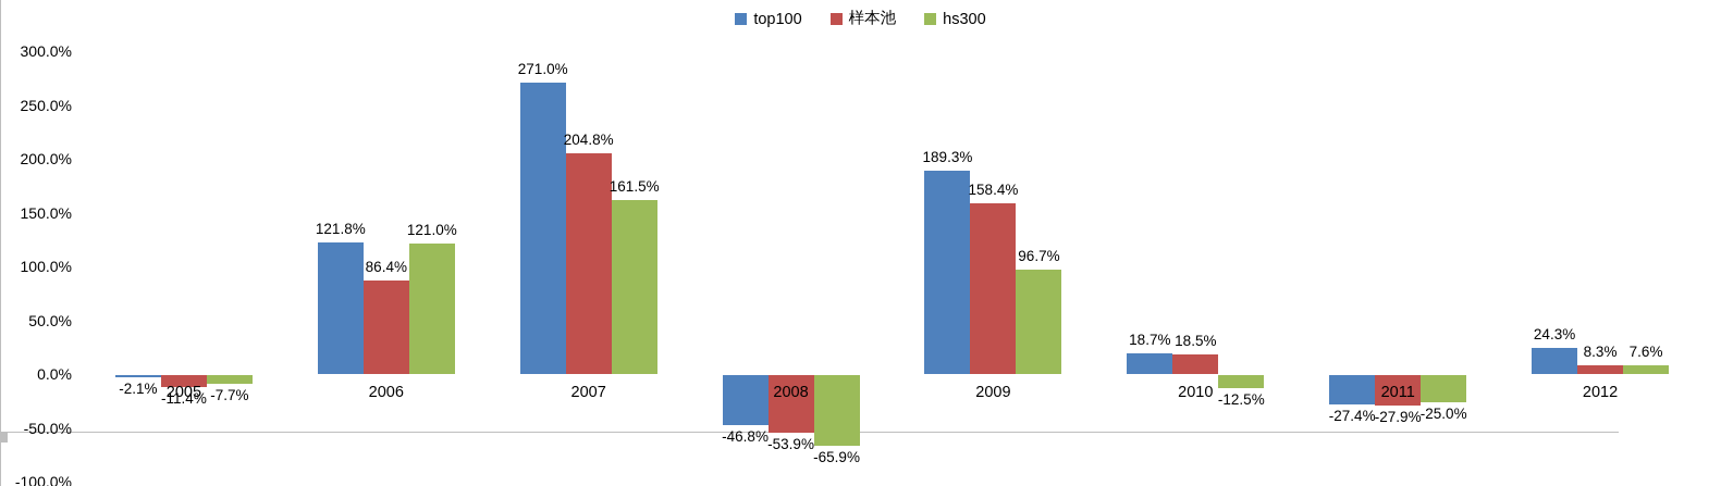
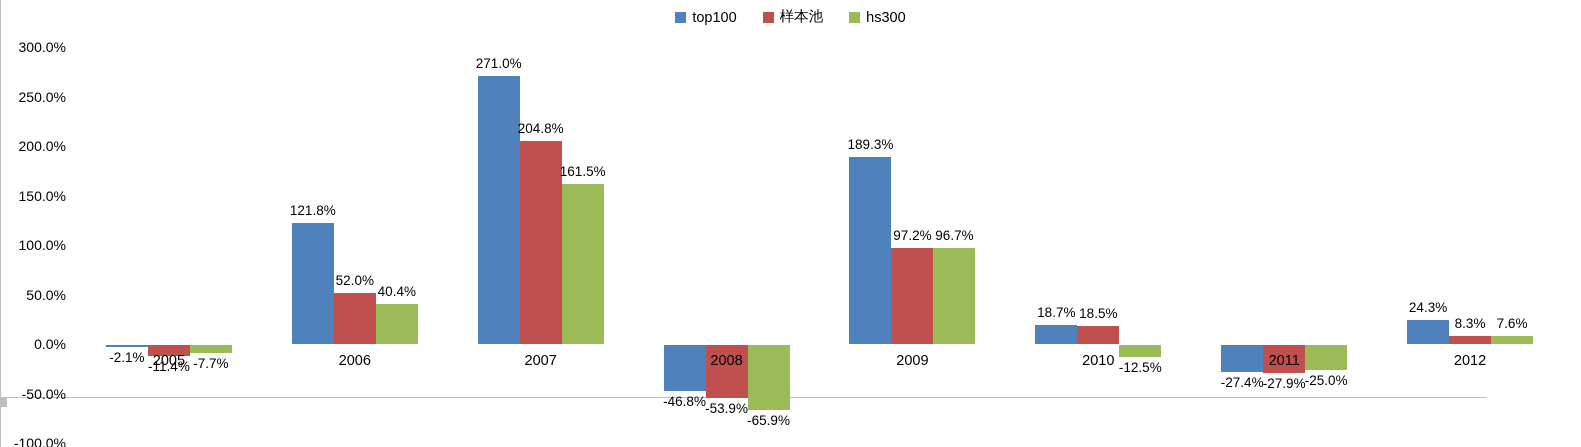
样本池/2006: 86.4% -> 52.0%
hs300/2006: 121.0% -> 40.4%
样本池/2009: 158.4% -> 97.2%
